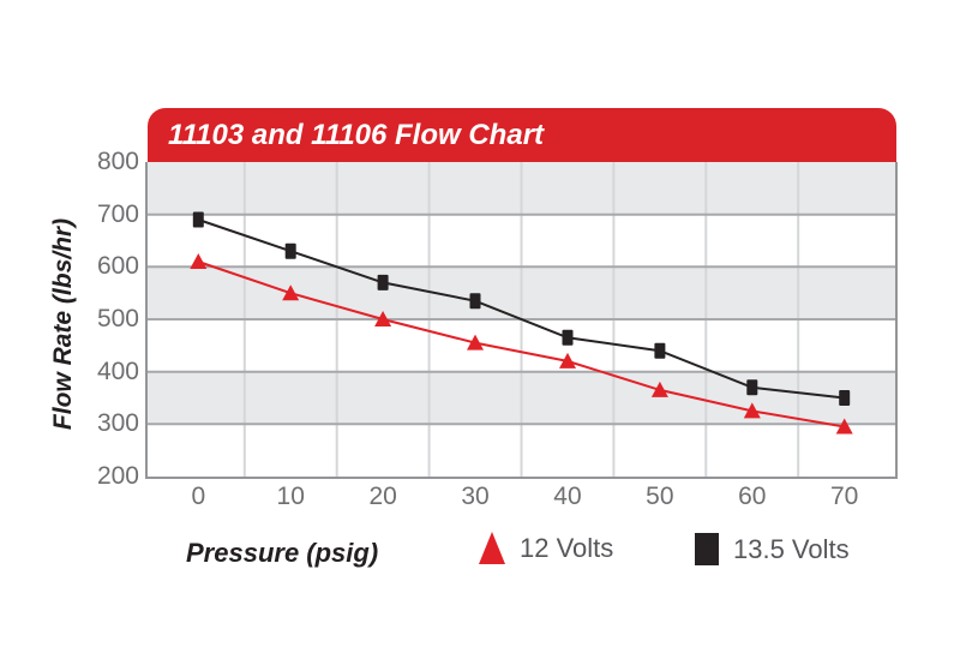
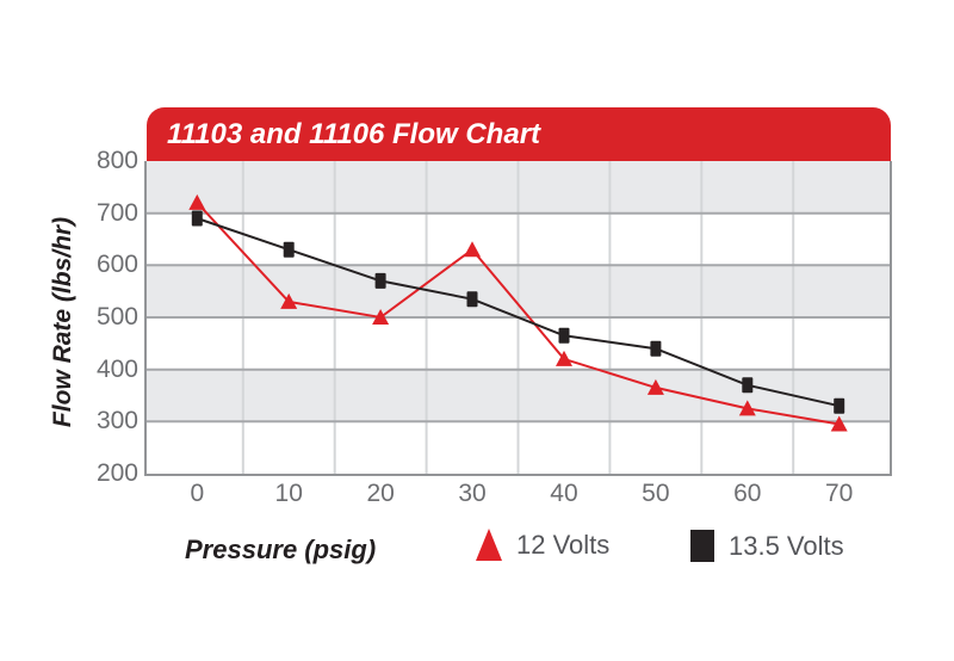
12 Volts/0: 610 -> 720
12 Volts/10: 550 -> 530
12 Volts/30: 460 -> 630
13.5 Volts/70: 350 -> 330
